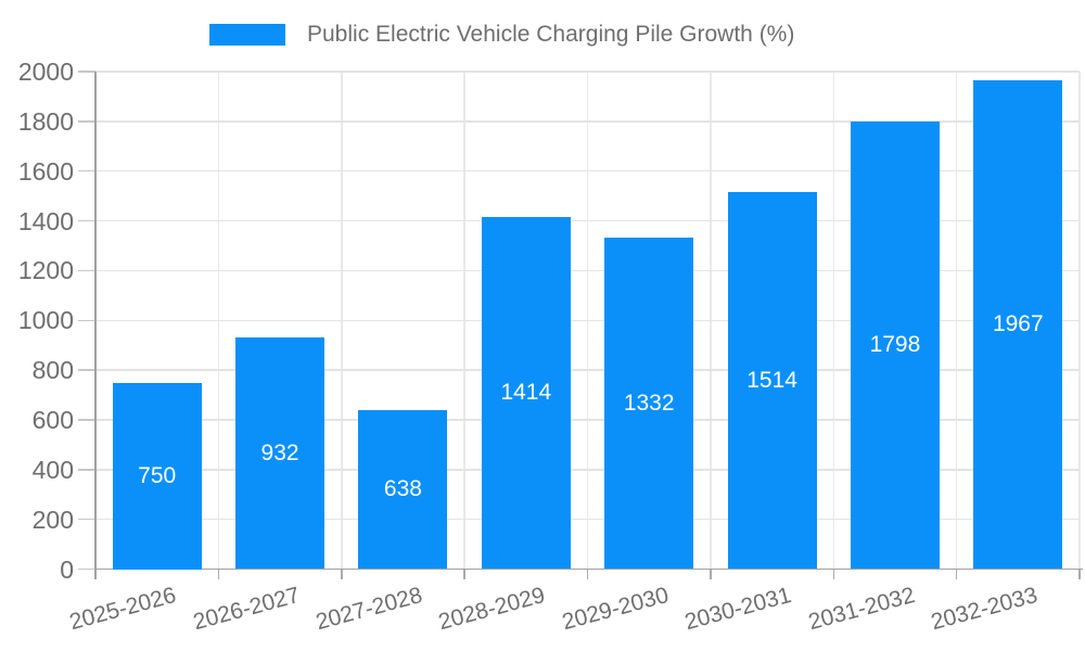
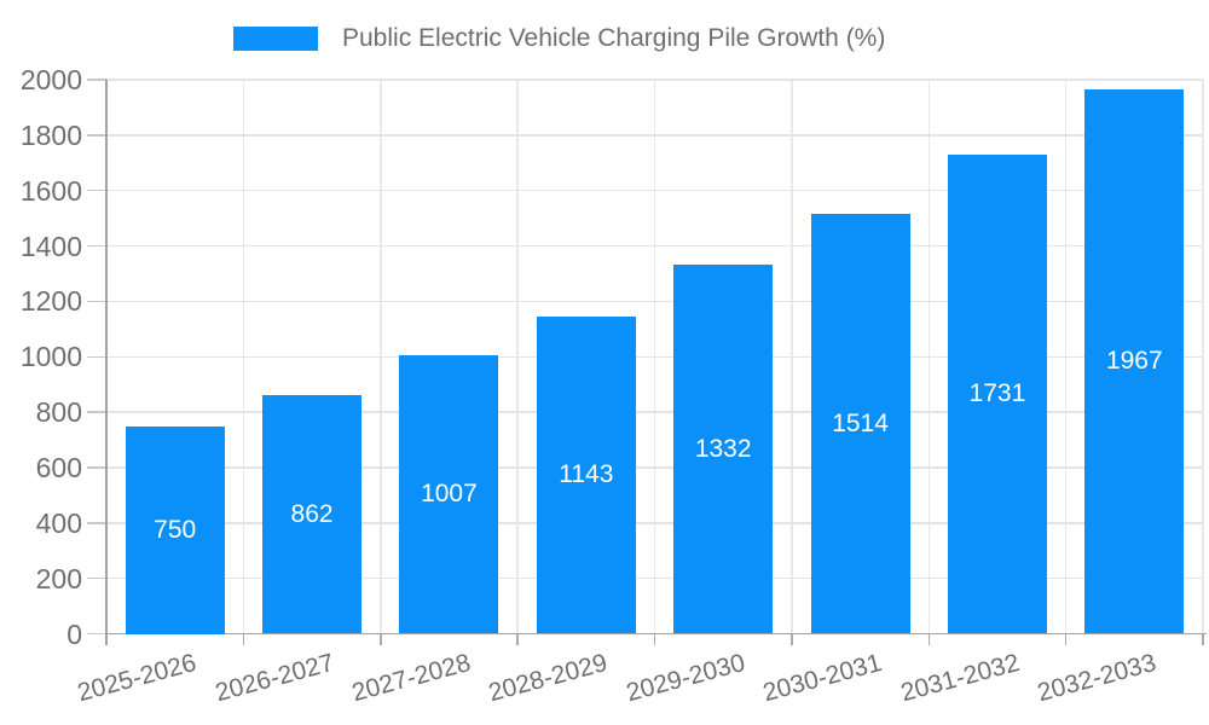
2026-2027: 932 -> 862
2027-2028: 638 -> 1007
2028-2029: 1414 -> 1143
2031-2032: 1798 -> 1731
